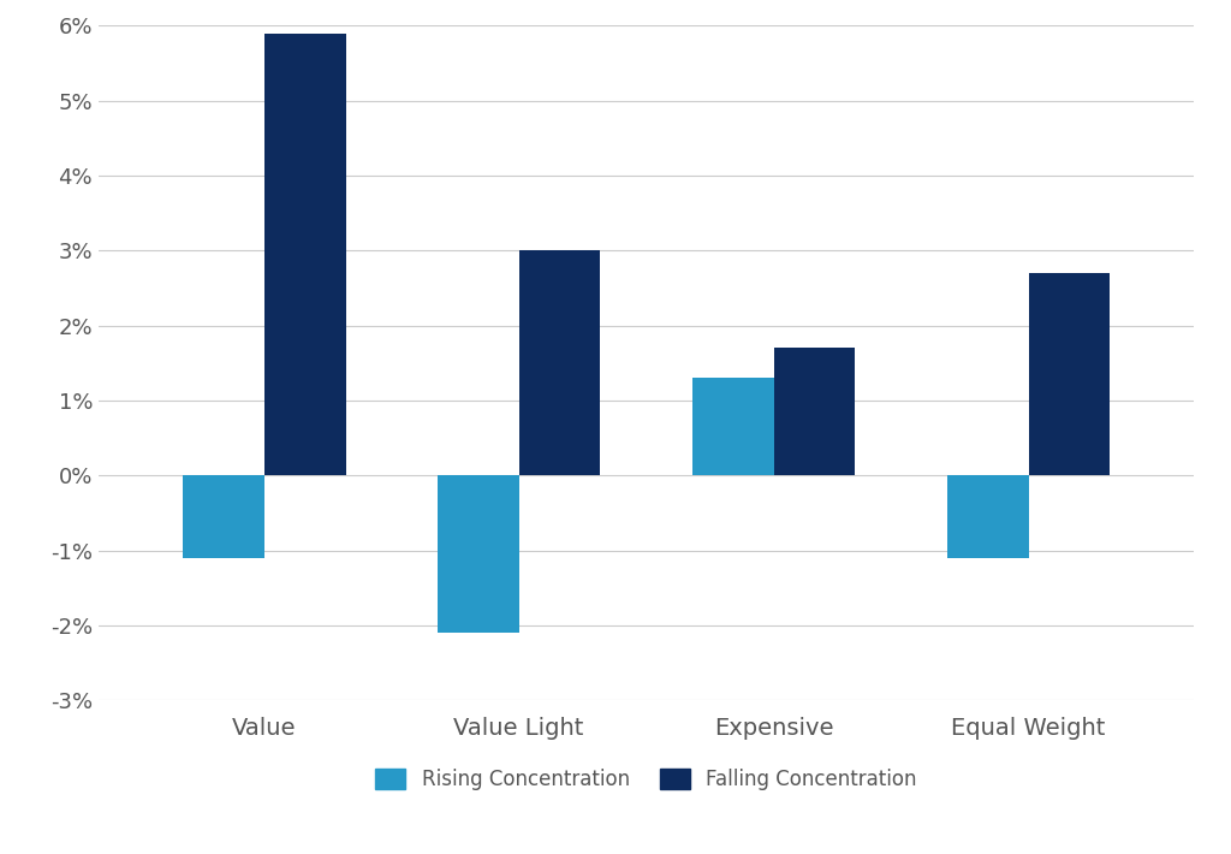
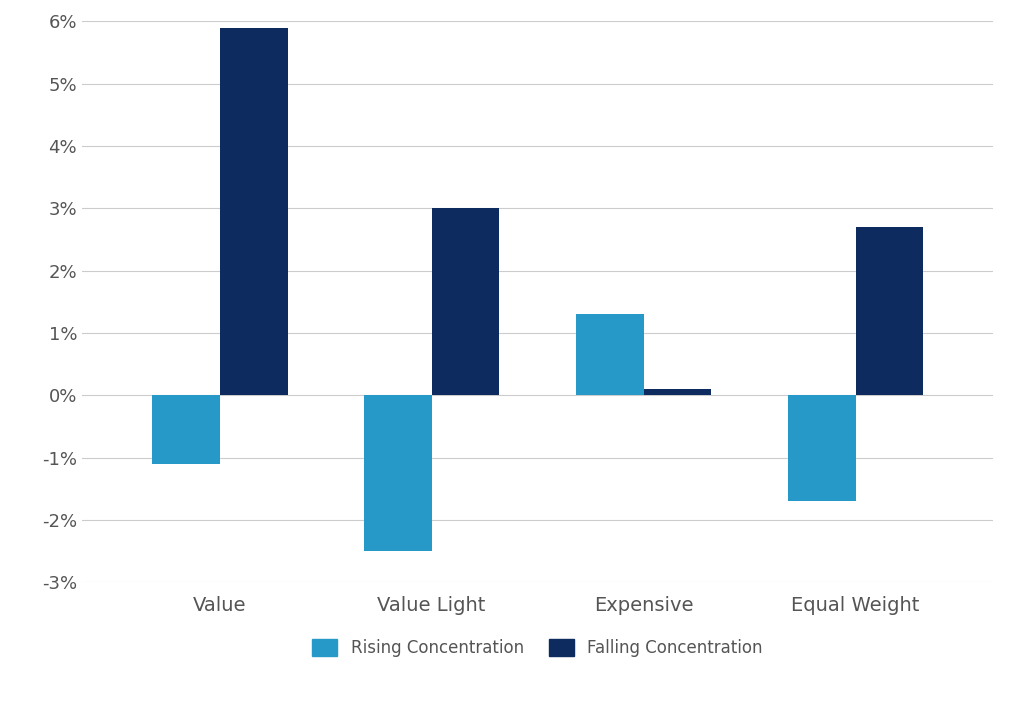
Rising Concentration/Value Light: -2.1% -> -2.5%
Falling Concentration/Expensive: 1.7% -> 0.1%
Rising Concentration/Equal Weight: -1.1% -> -1.7%
